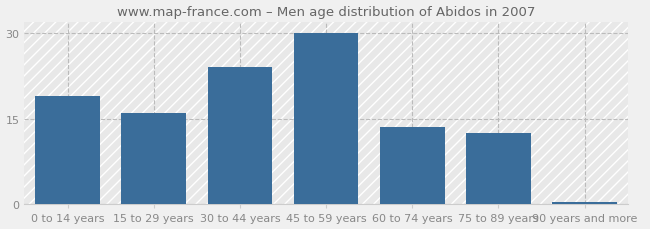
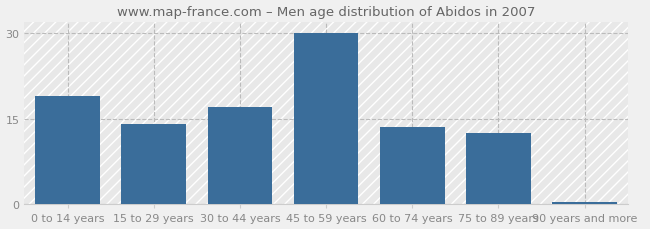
15 to 29 years: 16.0 -> 14.0
30 to 44 years: 24.0 -> 17.0
